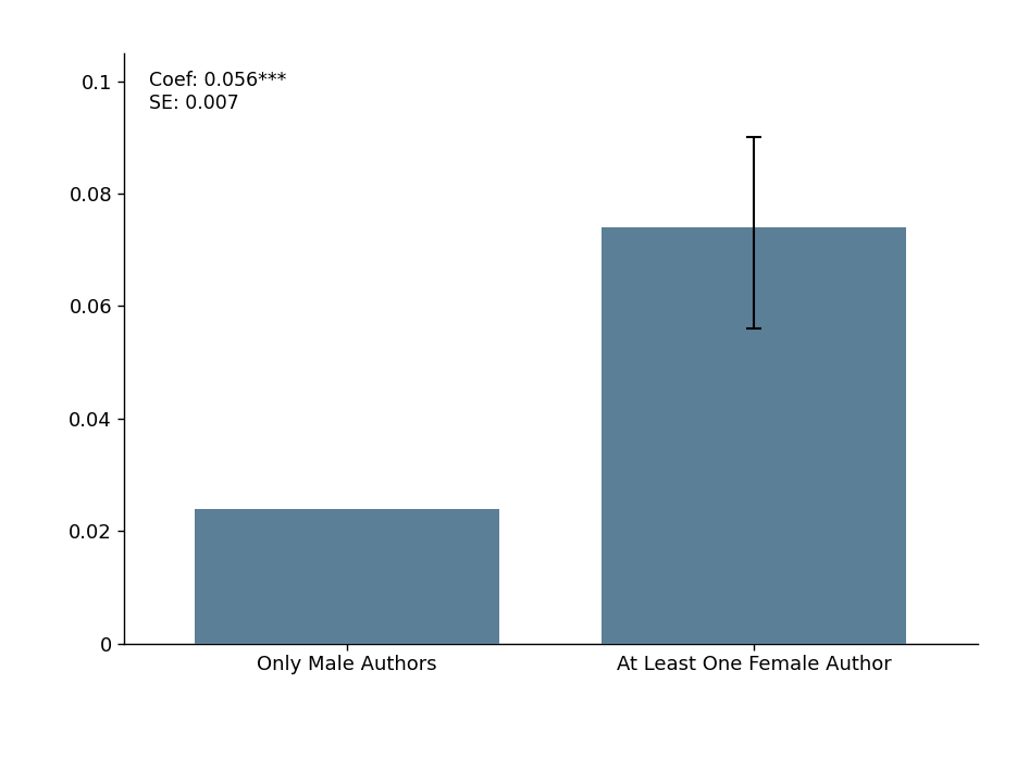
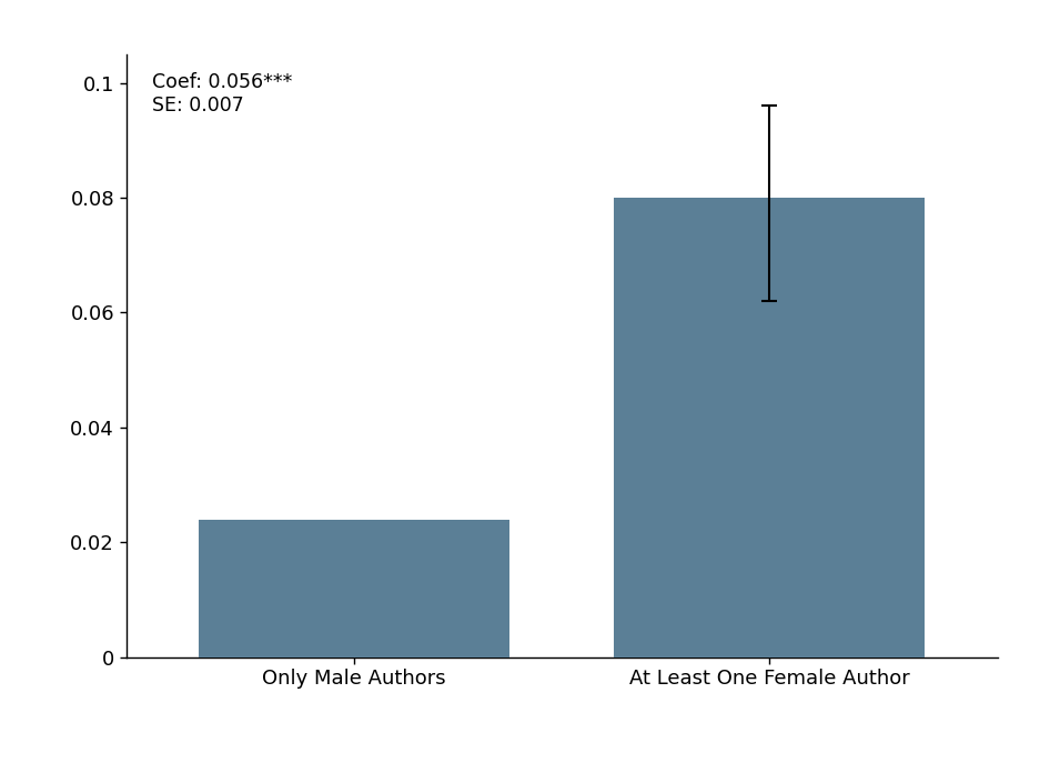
At Least One Female Author: 0.074 -> 0.080
